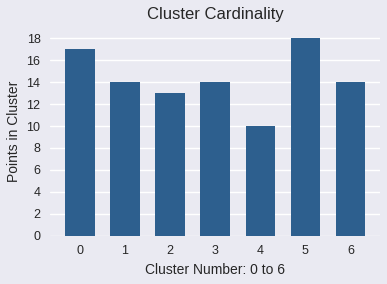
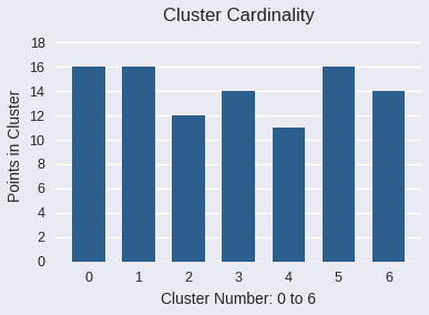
0: 17 -> 16
1: 14 -> 16
2: 13 -> 12
4: 10 -> 11
5: 18 -> 16
